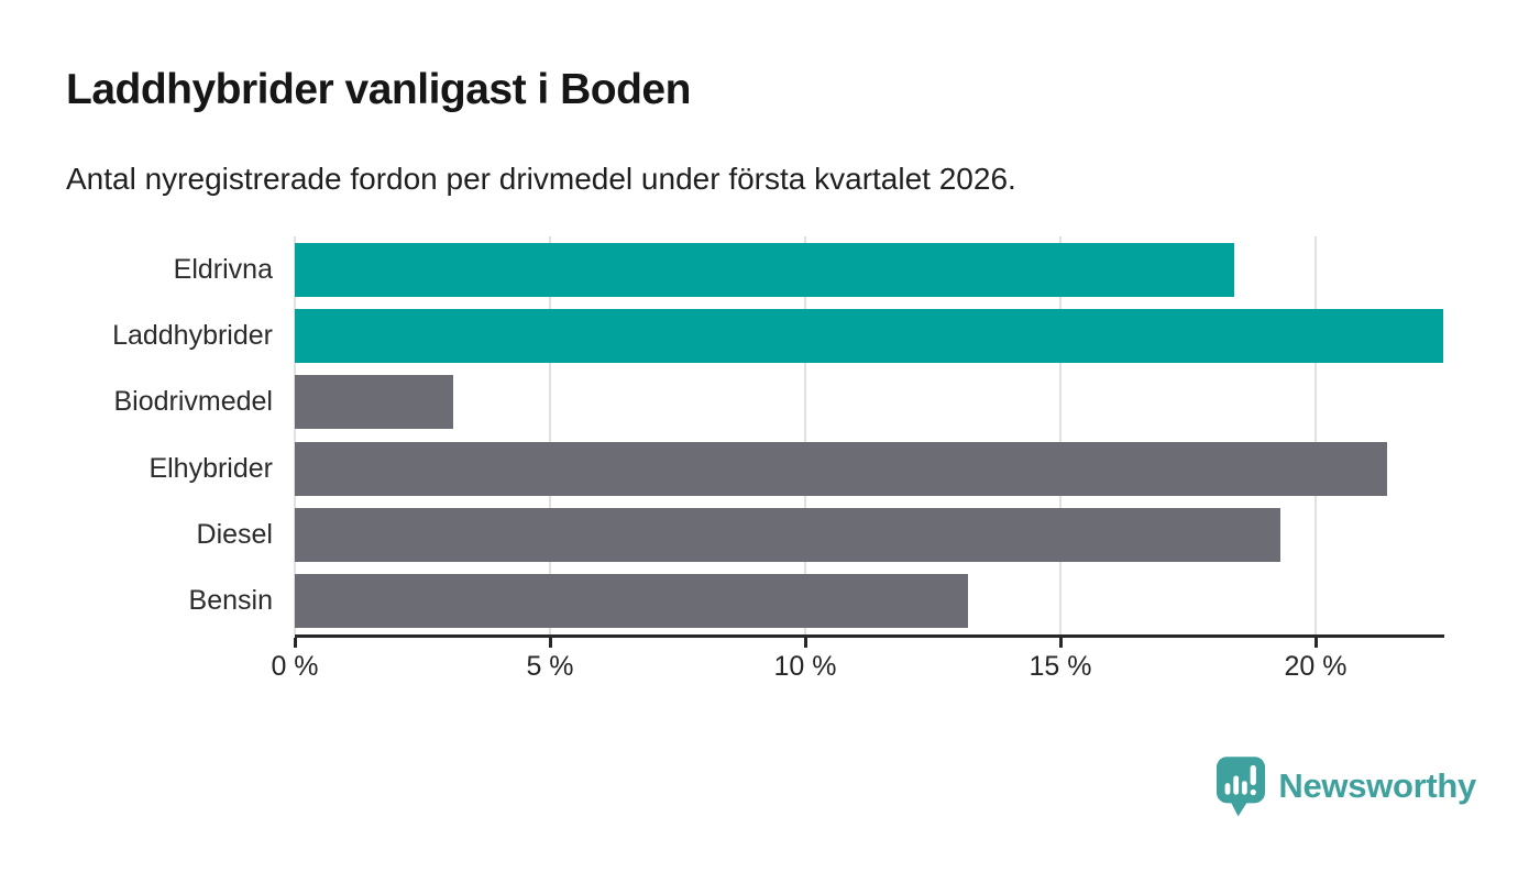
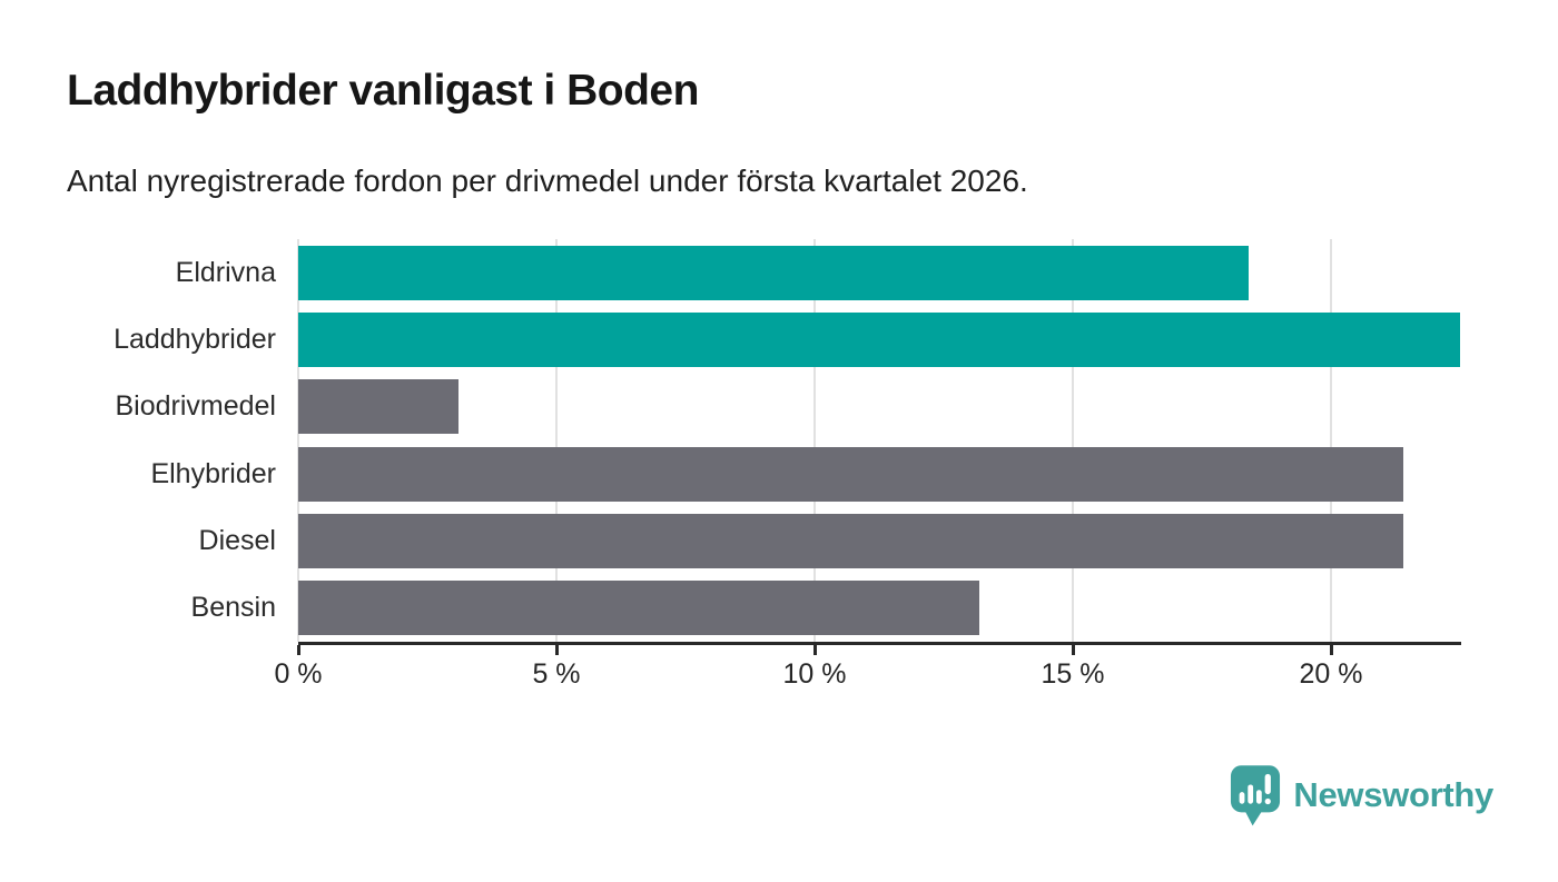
Diesel: 19.3% -> 21.4%
